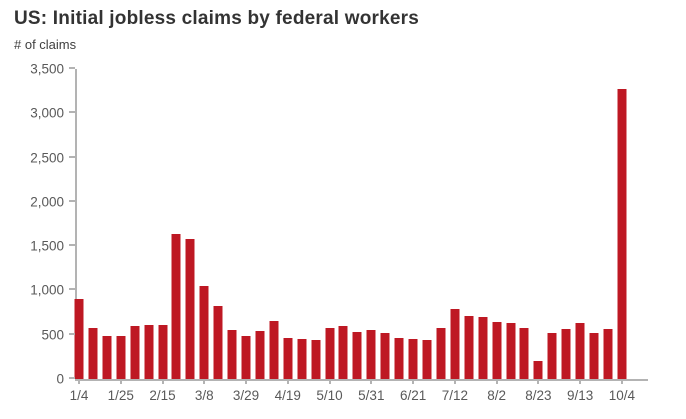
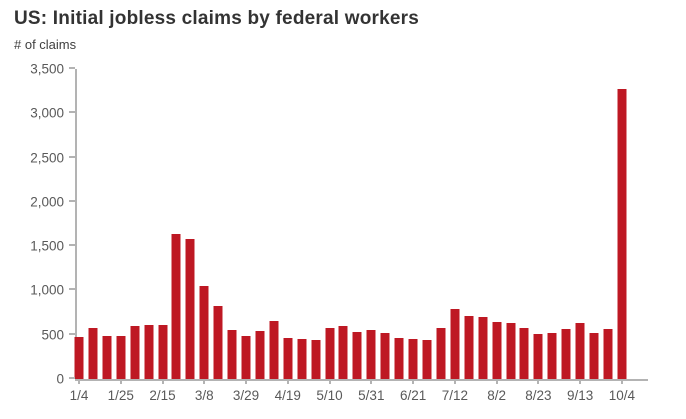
1/4: 900 -> 500
8/23: 200 -> 500
